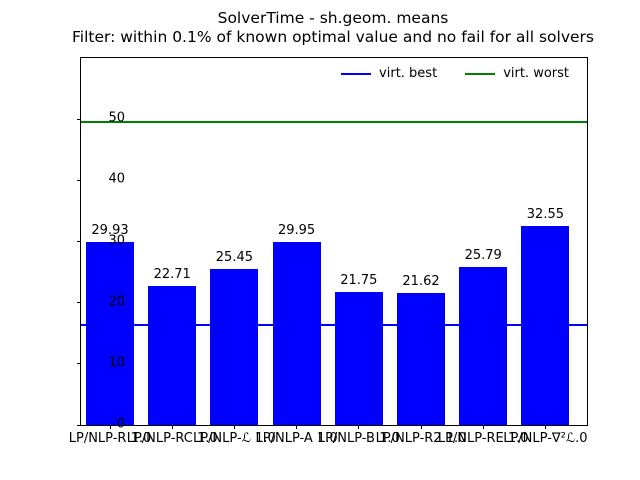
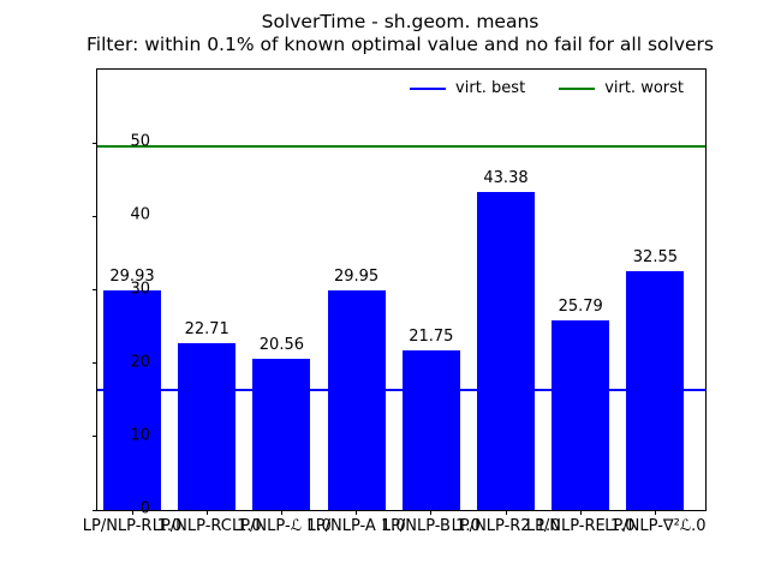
LP/NLP-ℒ 1.0: 25.45 -> 20.56
LP/NLP-R2 1.0: 21.62 -> 43.38
